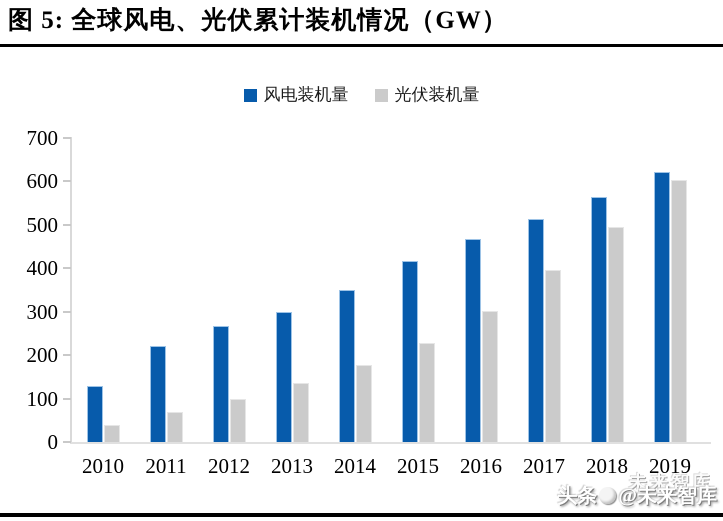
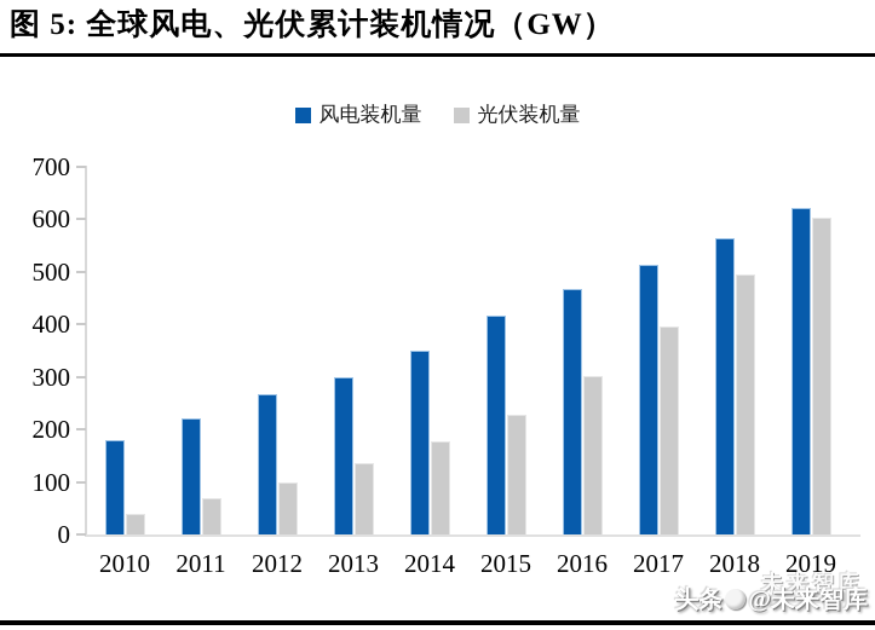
风电装机量/2010: 130 -> 180
